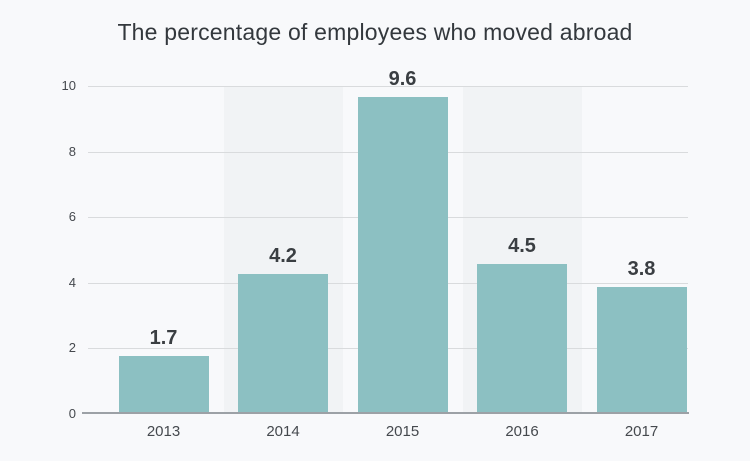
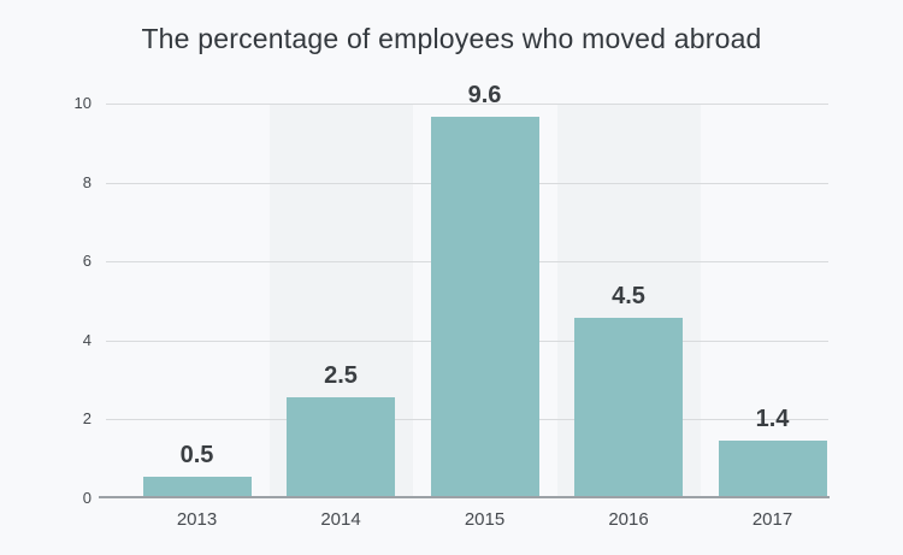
2013: 1.7 -> 0.5
2014: 4.2 -> 2.5
2017: 3.8 -> 1.4
